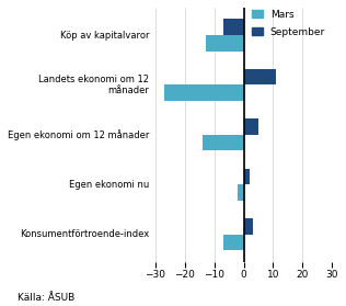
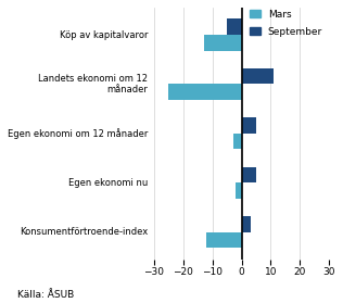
September/Köp av kapitalvaror: -7 -> -5
Mars/Landets ekonomi om 12 månader: -27 -> -25
Mars/Egen ekonomi om 12 månader: -14 -> -3
September/Egen ekonomi nu: 2 -> 5
Mars/Konsumentförtroende-index: -7 -> -12
